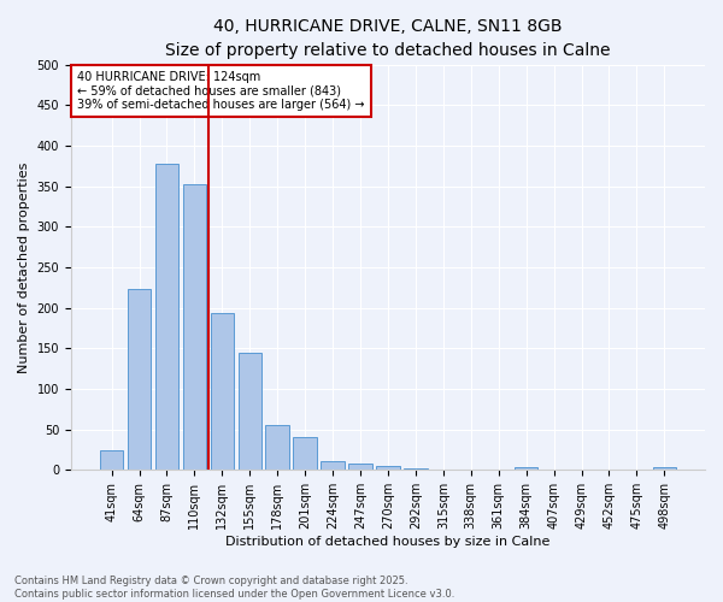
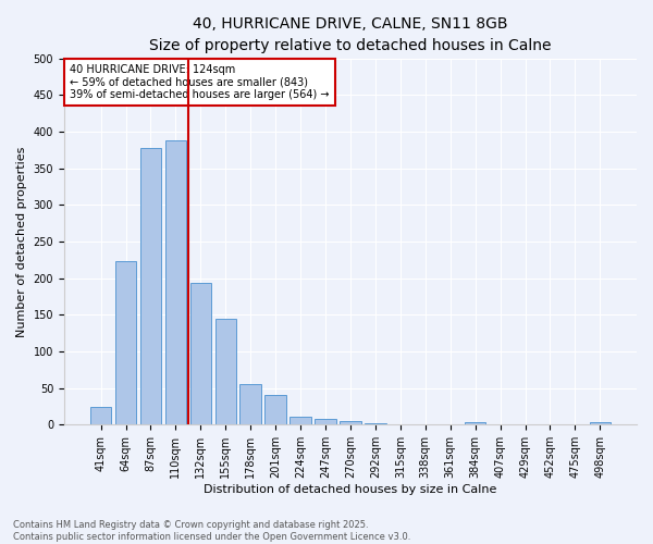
110sqm: 352 -> 388
